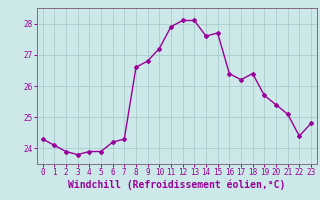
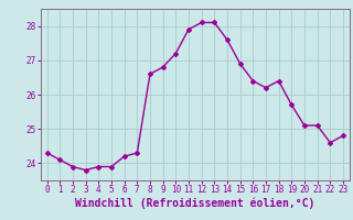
15: 27.7 -> 26.9
20: 25.4 -> 25.1
22: 24.4 -> 24.6
